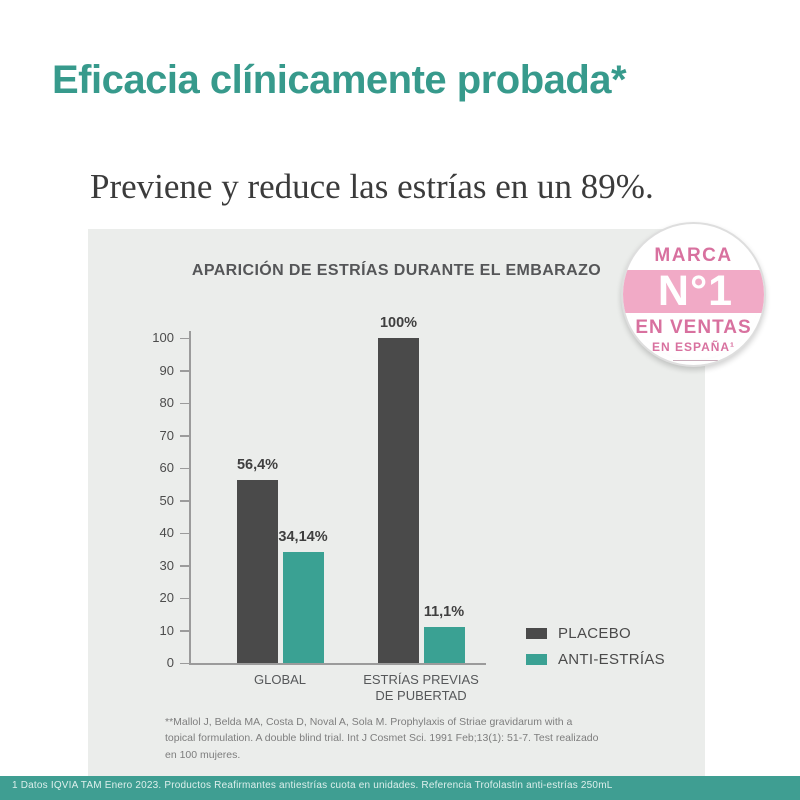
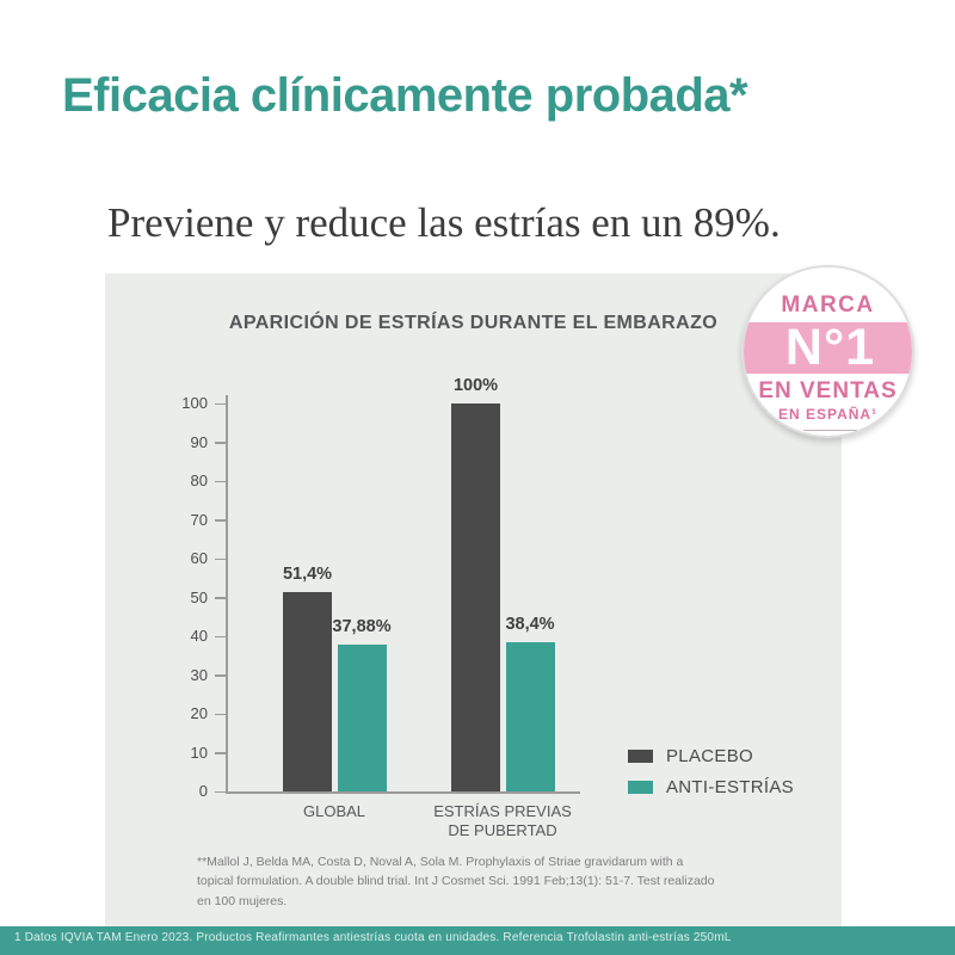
PLACEBO/GLOBAL: 56,4% -> 51,4%
ANTI-ESTRÍAS/GLOBAL: 34,14% -> 37,88%
ANTI-ESTRÍAS/ESTRÍAS PREVIAS DE PUBERTAD: 11,1% -> 38,4%
